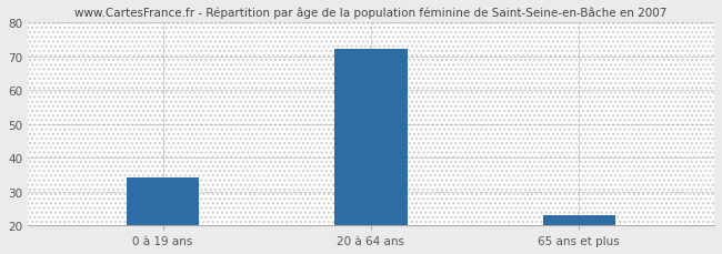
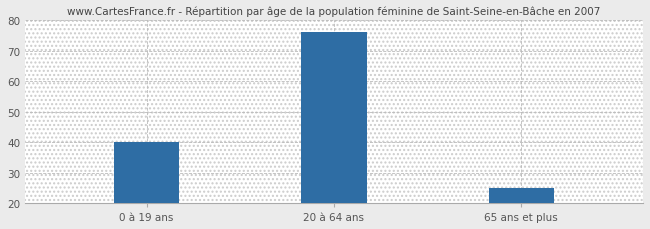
0 à 19 ans: 34 -> 40
20 à 64 ans: 72 -> 76
65 ans et plus: 23 -> 25
